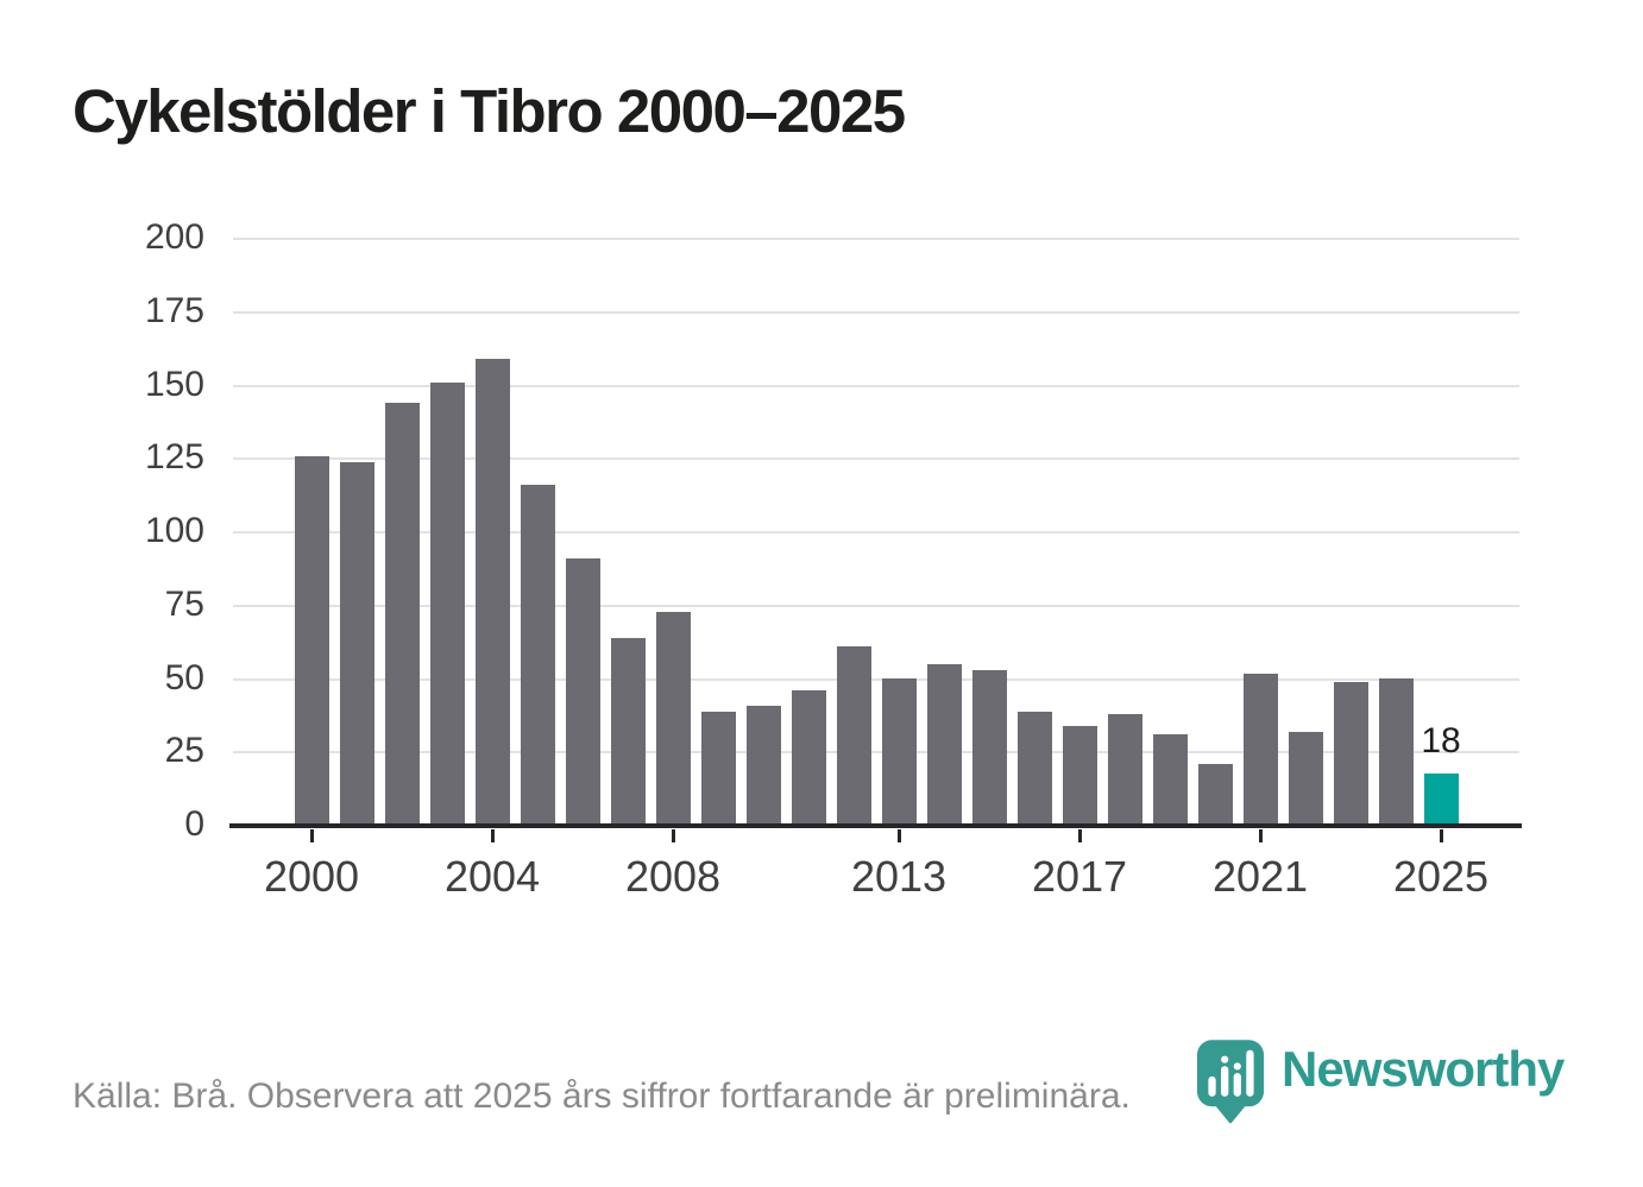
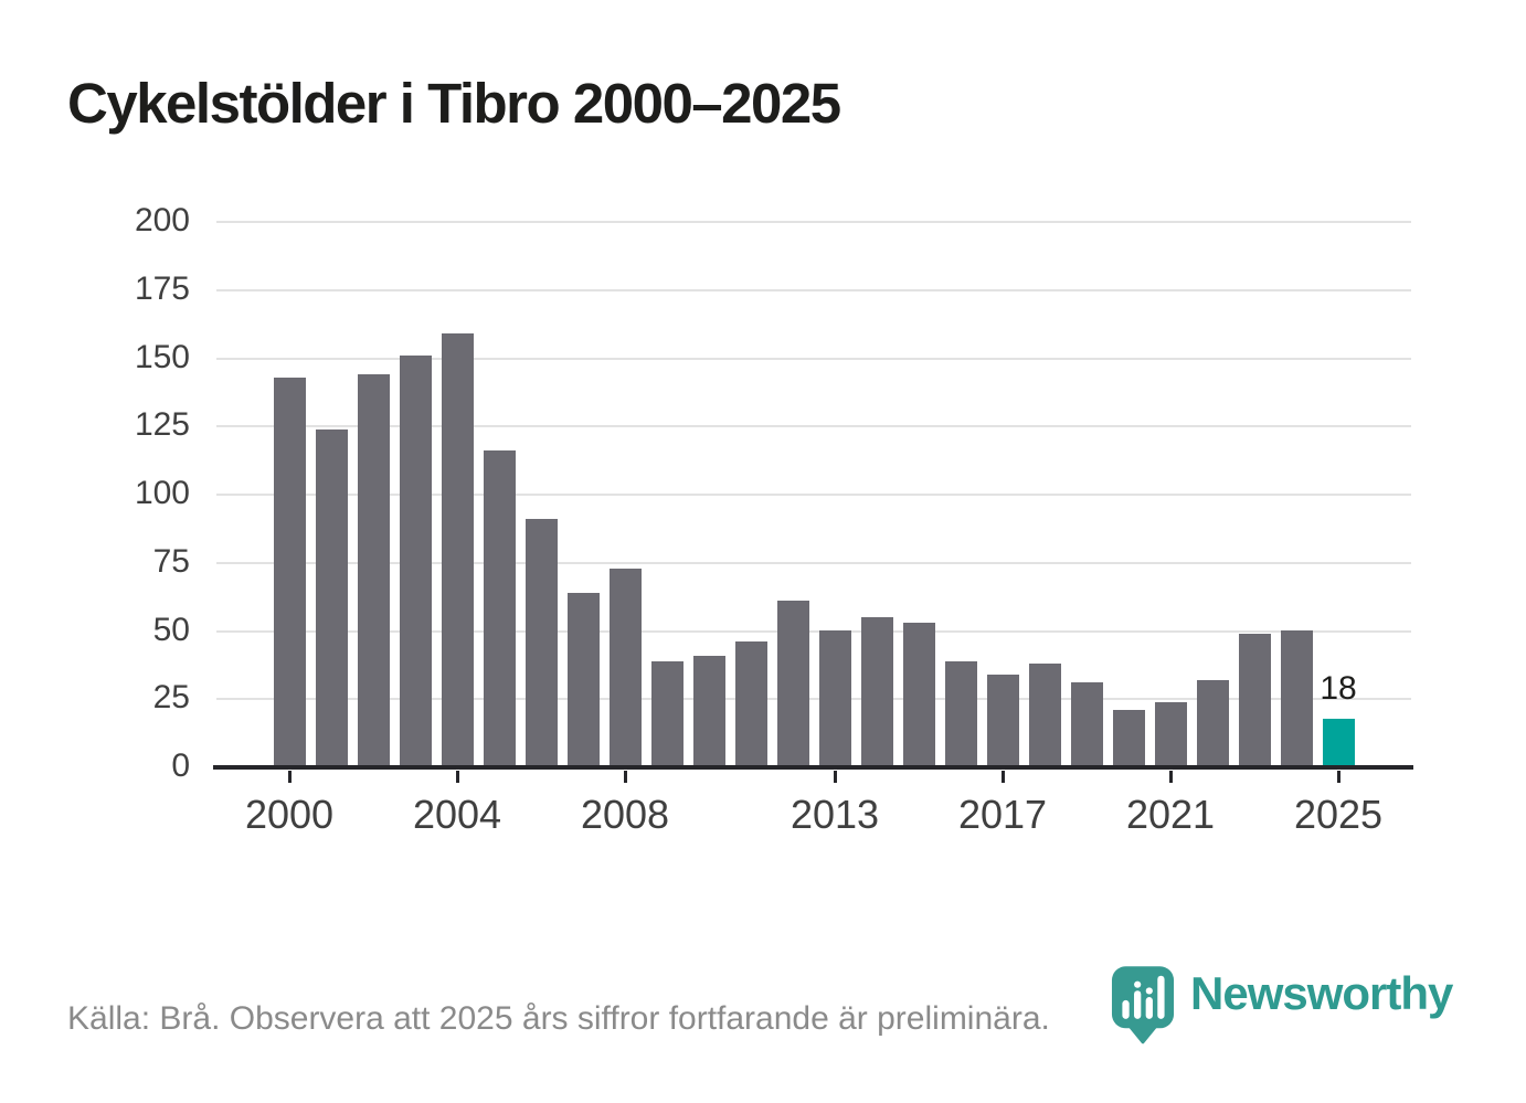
2000: 126 -> 143
2021: 52 -> 24
